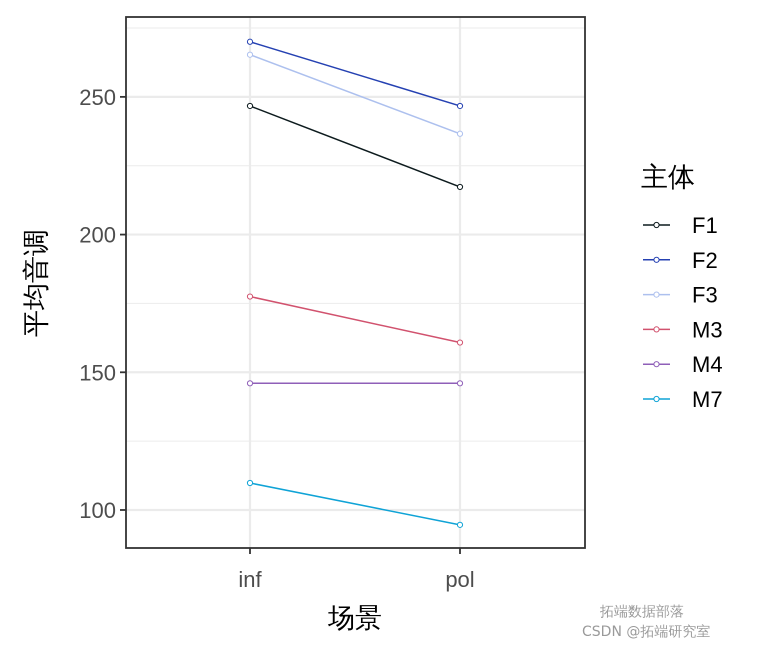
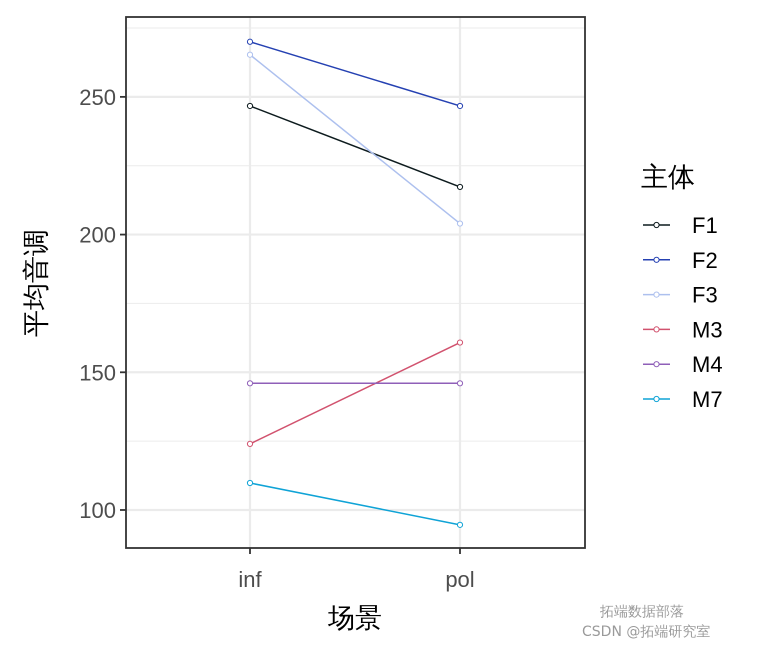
M3/inf: 178 -> 124
F3/pol: 237 -> 204
